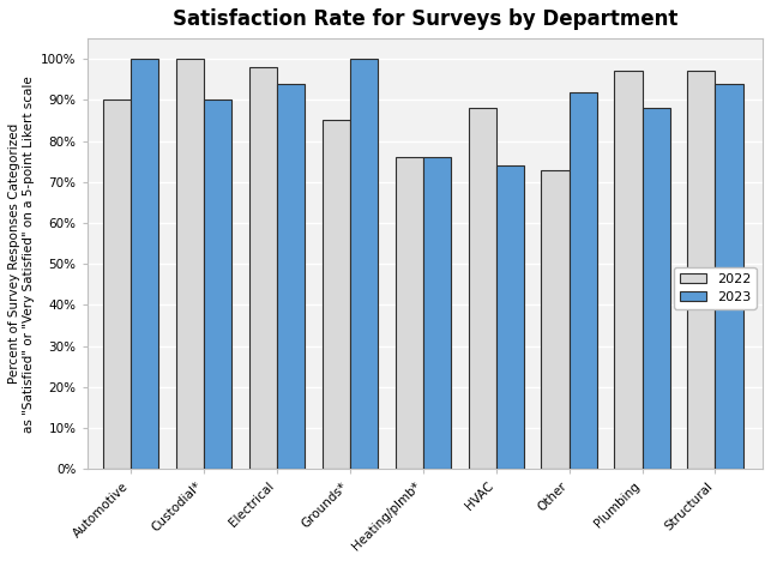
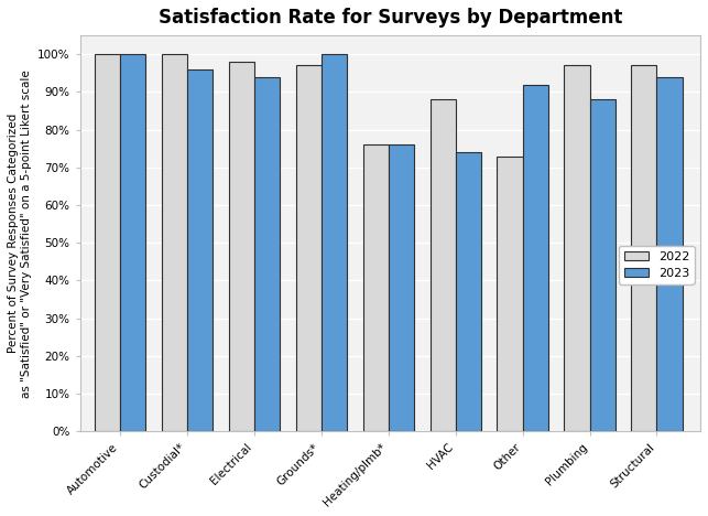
2022/Automotive: 90% -> 100%
2023/Custodial*: 90% -> 96%
2022/Grounds*: 85% -> 97%
